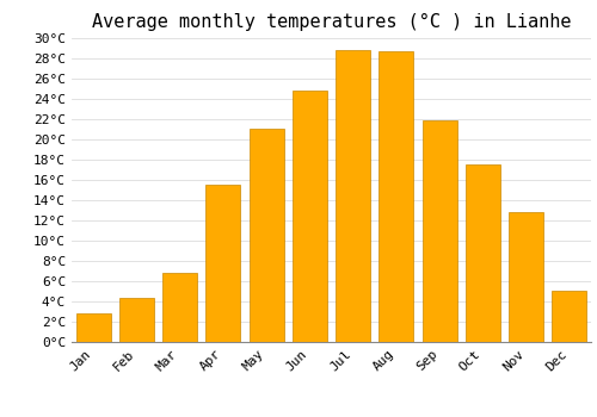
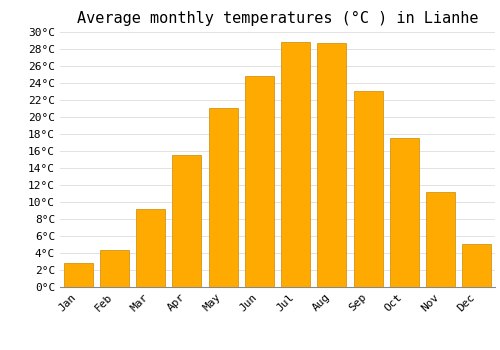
Mar: 6.8°C -> 9.1°C
Sep: 21.8°C -> 23.0°C
Nov: 12.8°C -> 11.2°C
